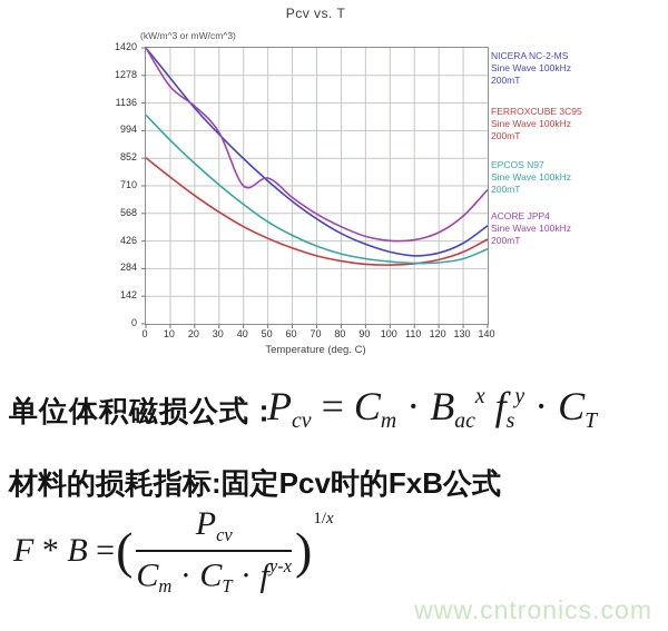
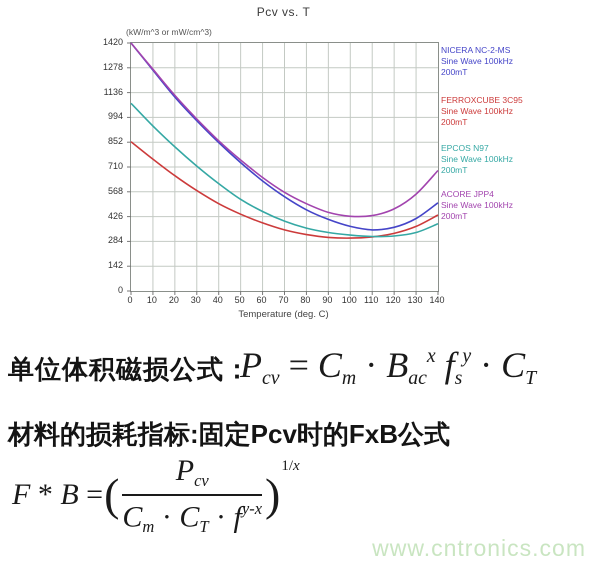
ACORE JPP4/10: 1220 -> 1270
ACORE JPP4/40: 710 -> 860
